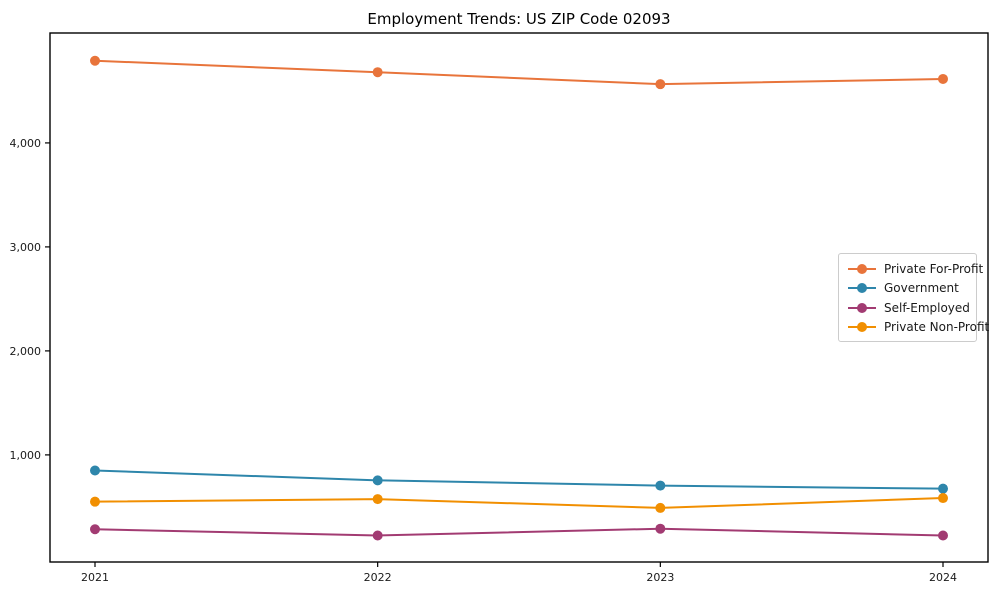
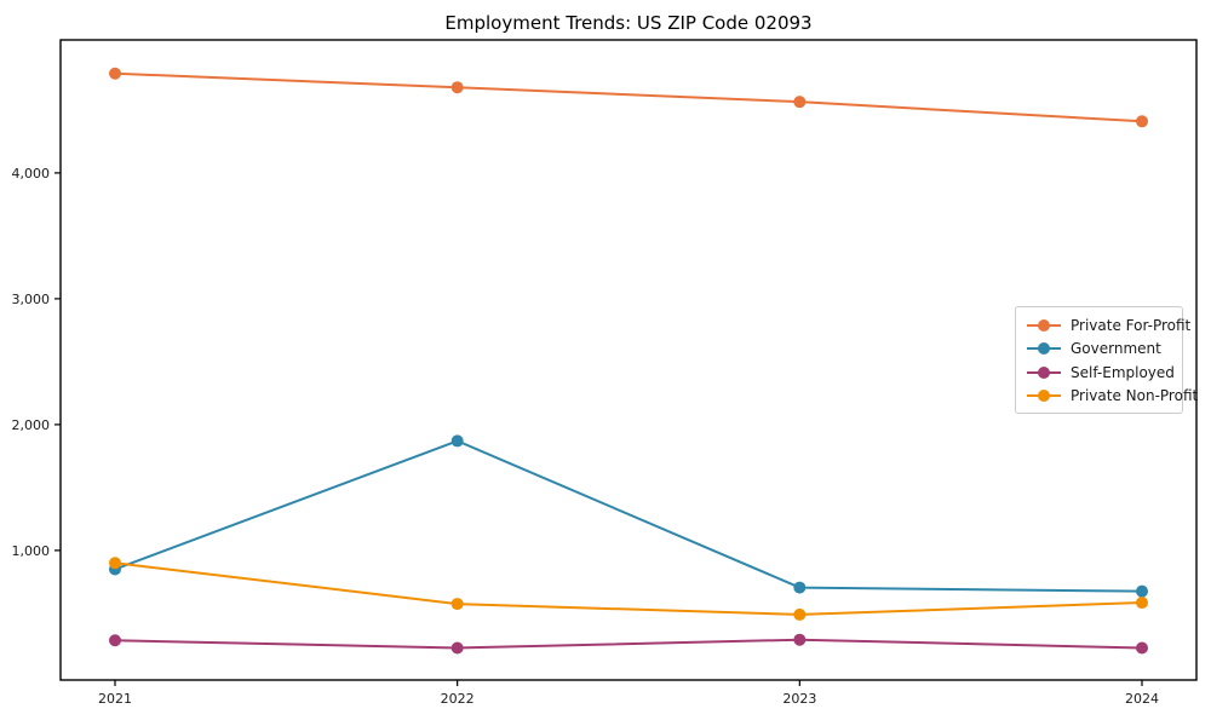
Private Non-Profit/2021: 550 -> 900
Government/2022: 760 -> 1870
Private For-Profit/2024: 4620 -> 4410
